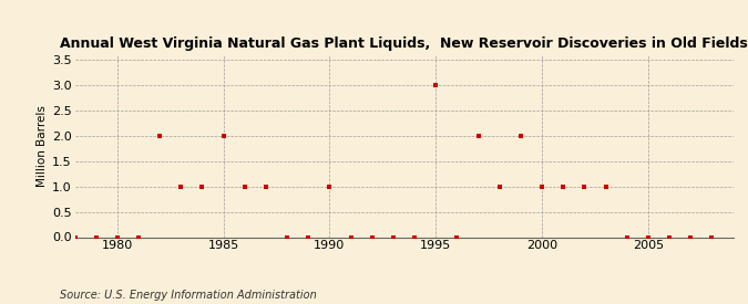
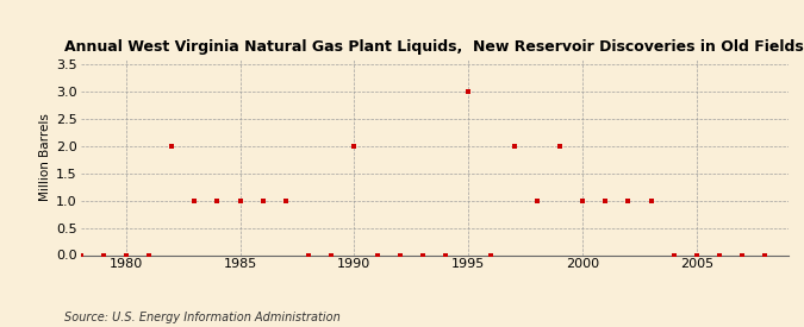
1985: 2 -> 1
1990: 1 -> 2
